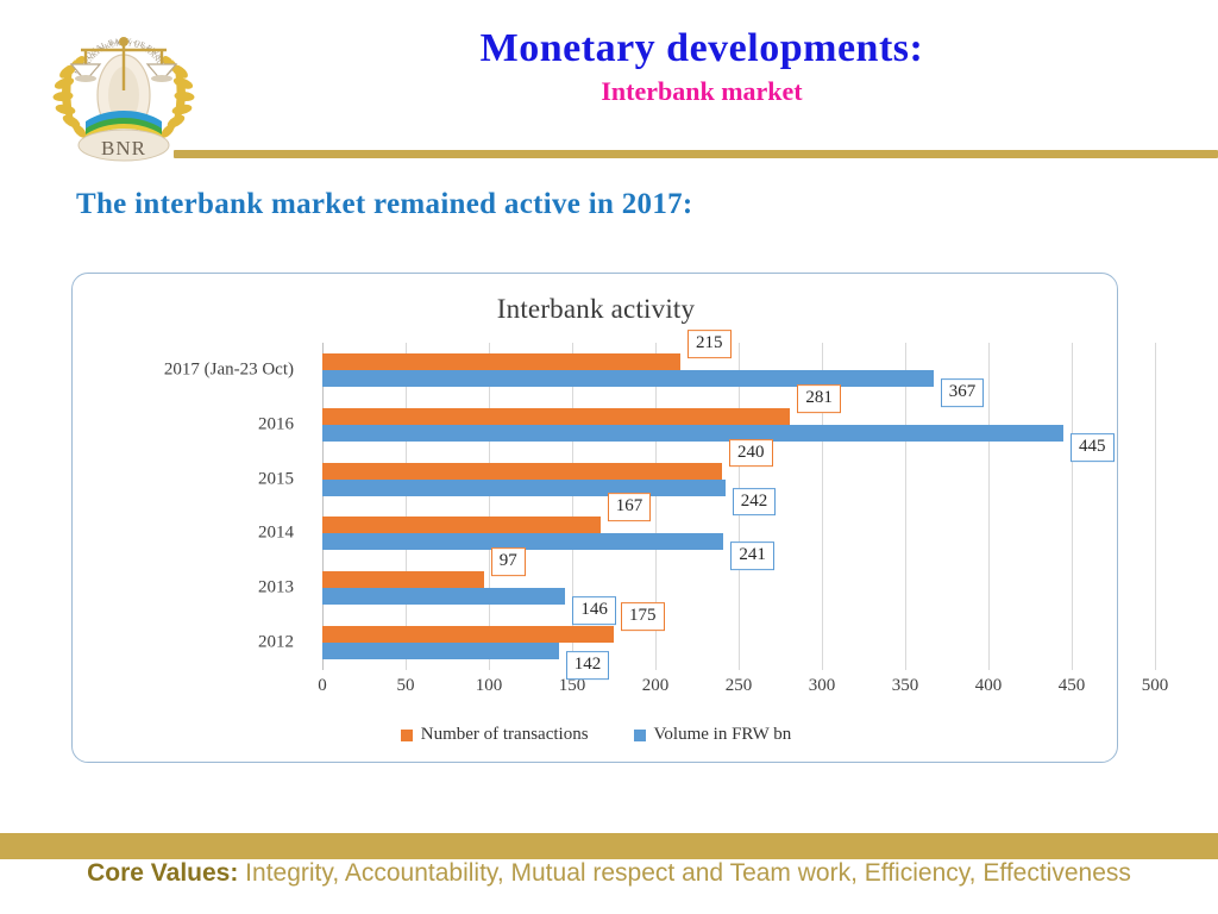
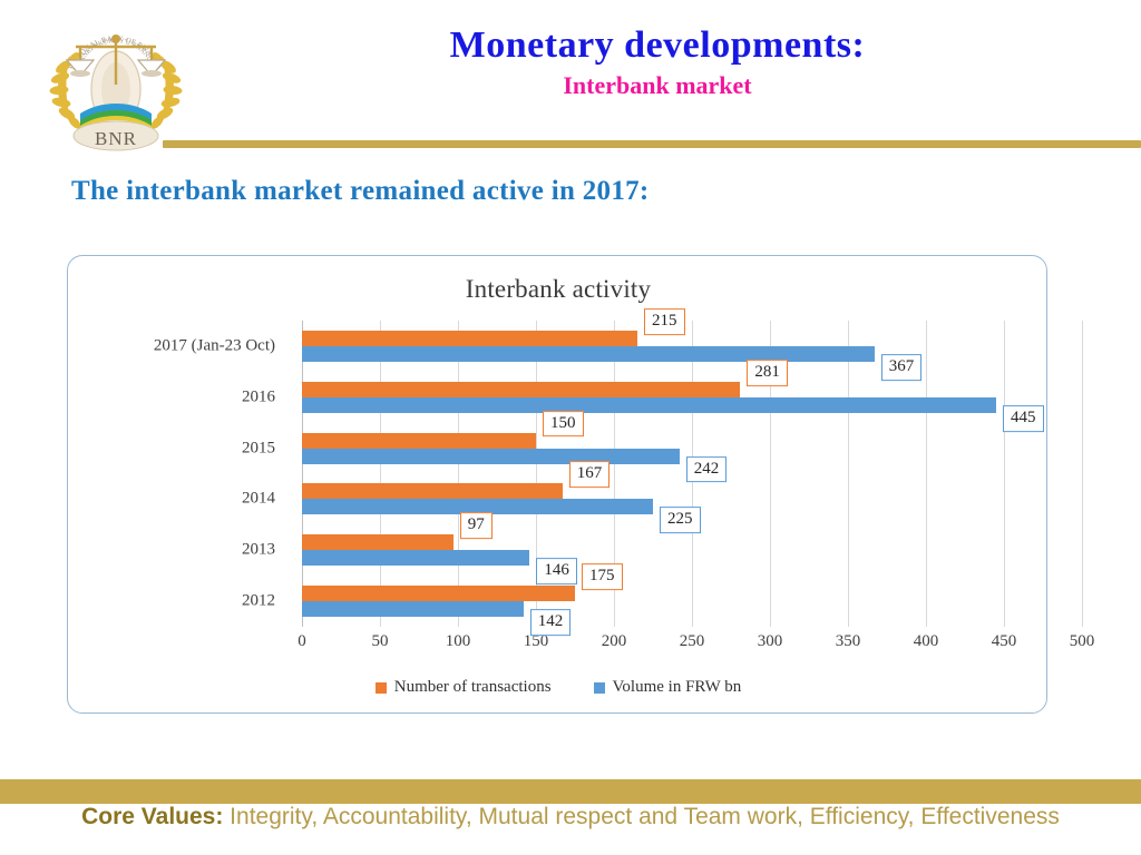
Volume in FRW bn/2014: 241 -> 225
Number of transactions/2015: 240 -> 150
